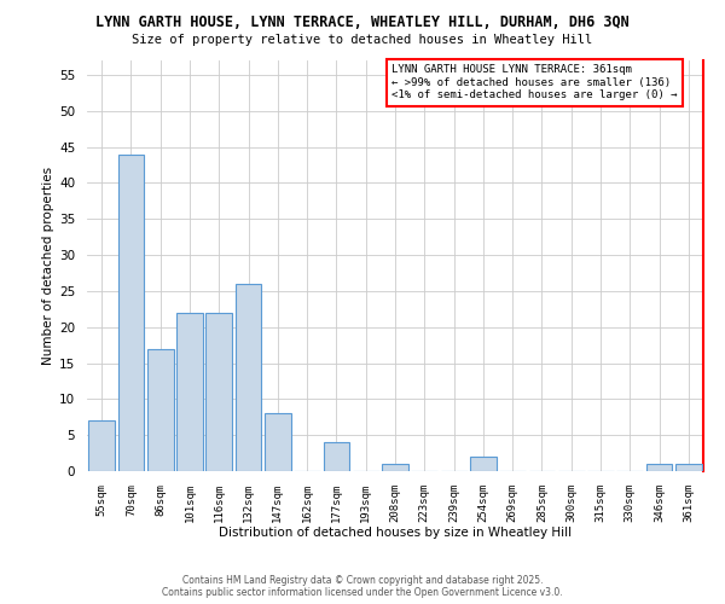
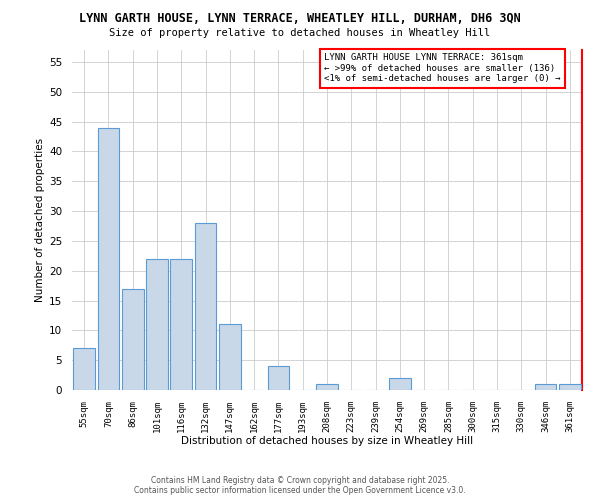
132sqm: 26 -> 28
147sqm: 8 -> 11
